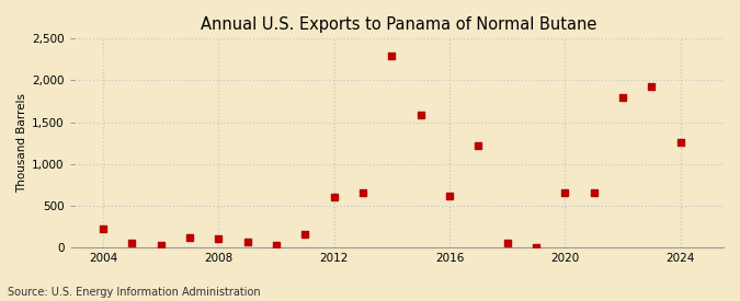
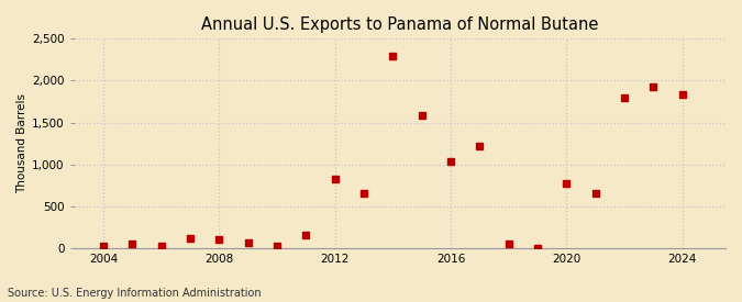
2004: 220 -> 30
2012: 600 -> 820
2016: 620 -> 1,040
2020: 660 -> 770
2024: 1,260 -> 1,840
